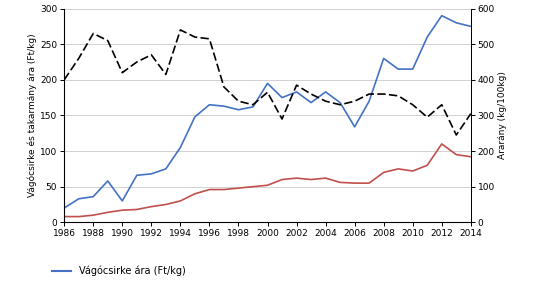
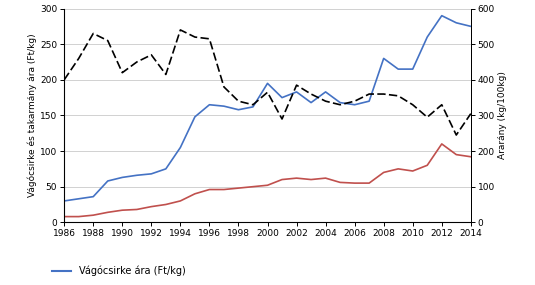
Vágócsirke ára (Ft/kg)/1986: 20 -> 30
Vágócsirke ára (Ft/kg)/1990: 30 -> 63
Vágócsirke ára (Ft/kg)/2006: 134 -> 165
